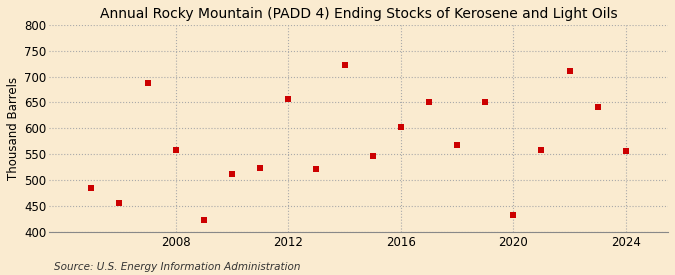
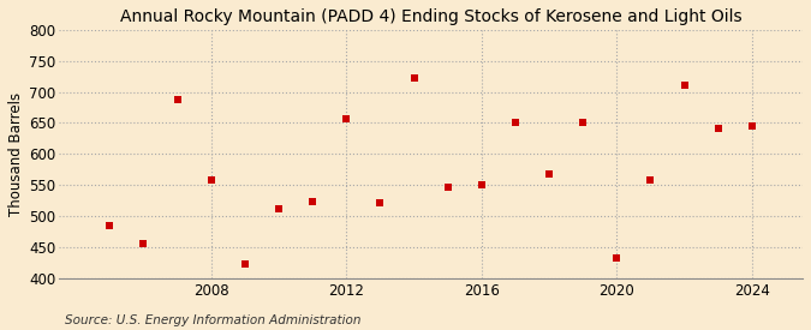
2016: 602 -> 550
2024: 556 -> 645
